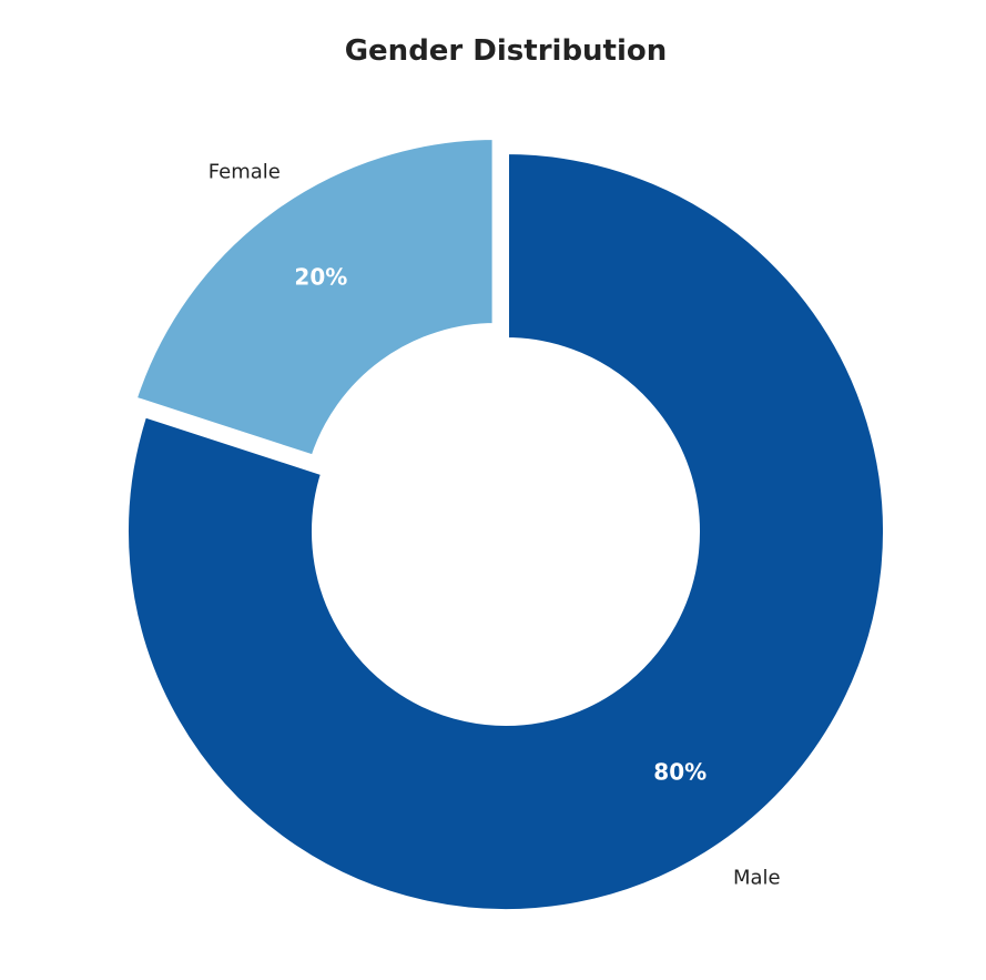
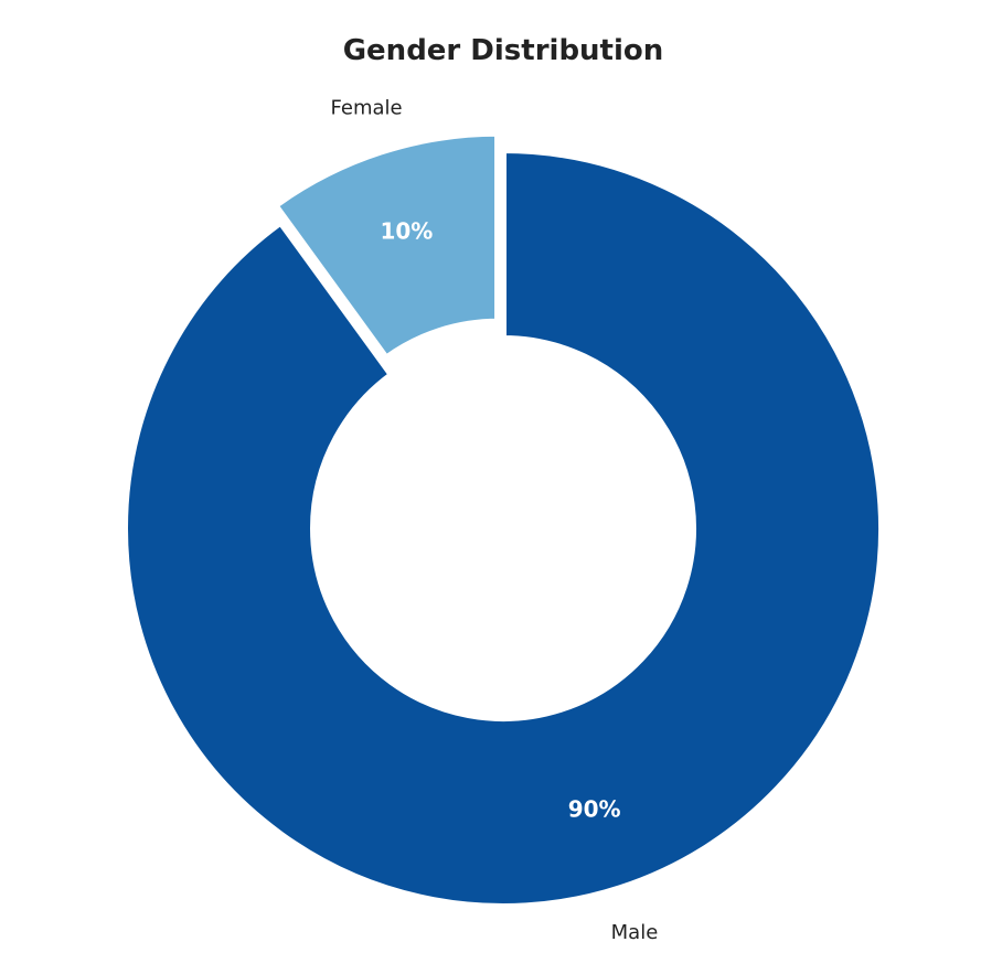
Female: 20% -> 10%
Male: 80% -> 90%
